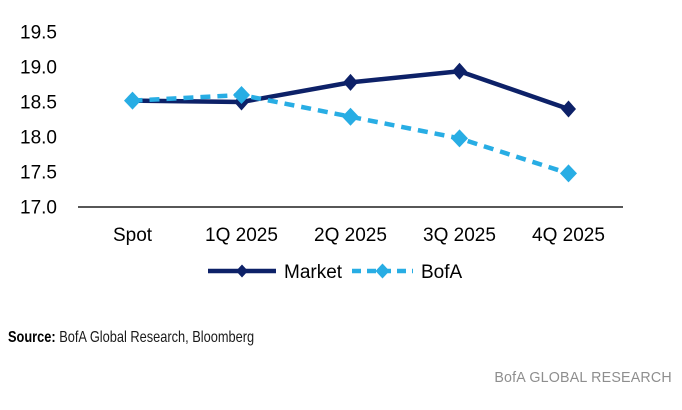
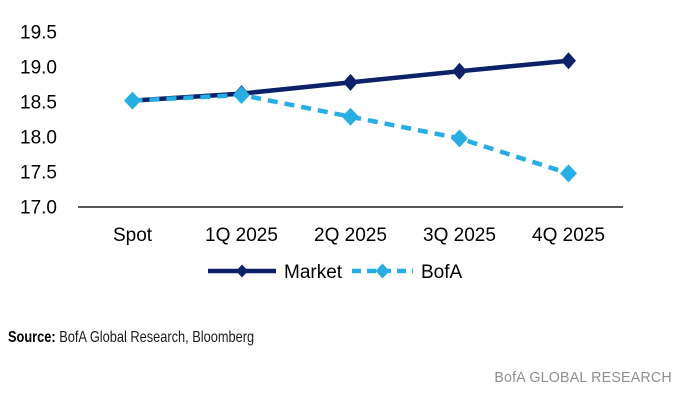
Market/1Q 2025: 18.5 -> 18.6
Market/4Q 2025: 18.4 -> 19.1
